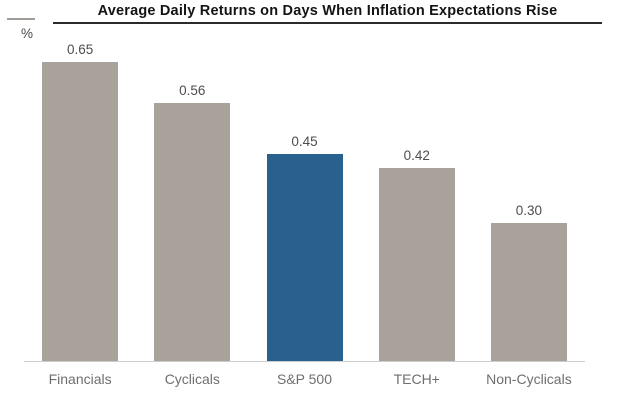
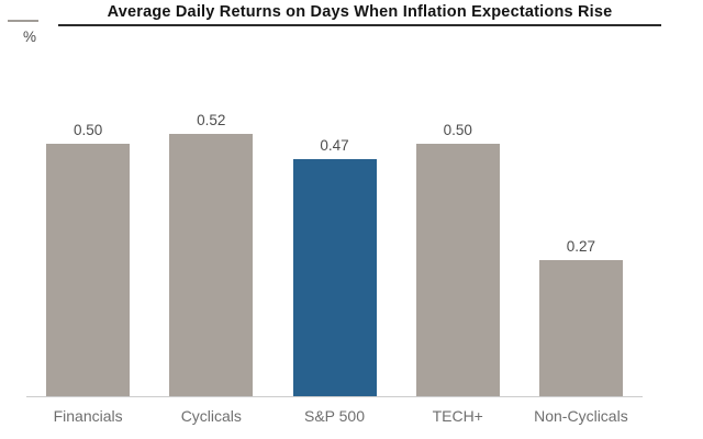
Financials: 0.65 -> 0.50
Cyclicals: 0.56 -> 0.52
S&P 500: 0.45 -> 0.47
TECH+: 0.42 -> 0.50
Non-Cyclicals: 0.30 -> 0.27
